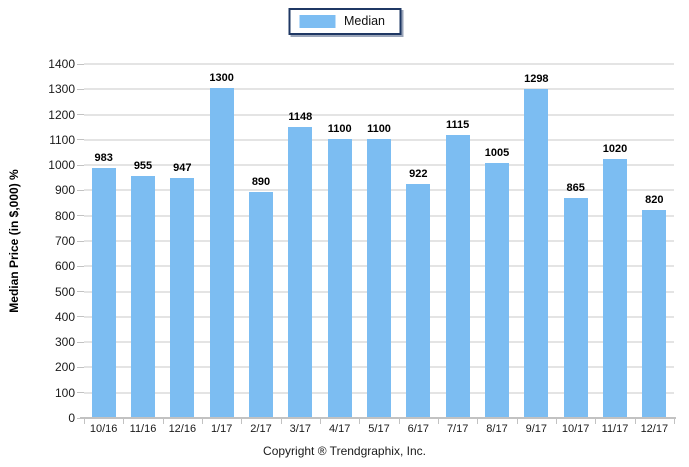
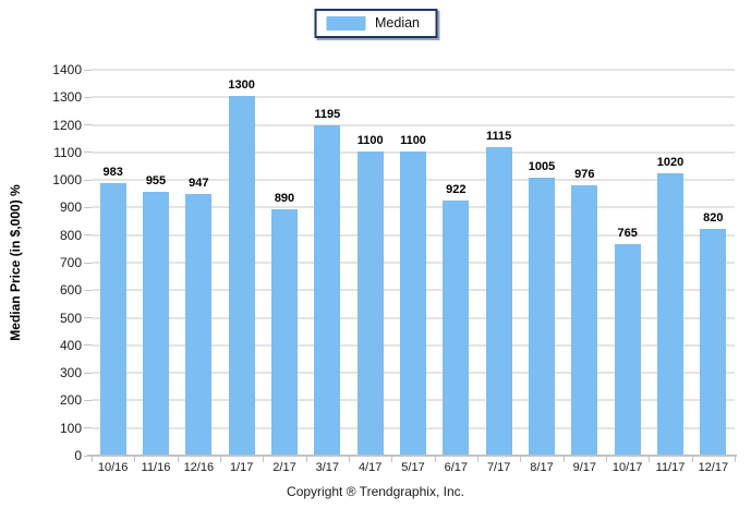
3/17: 1148 -> 1195
9/17: 1298 -> 976
10/17: 865 -> 765
